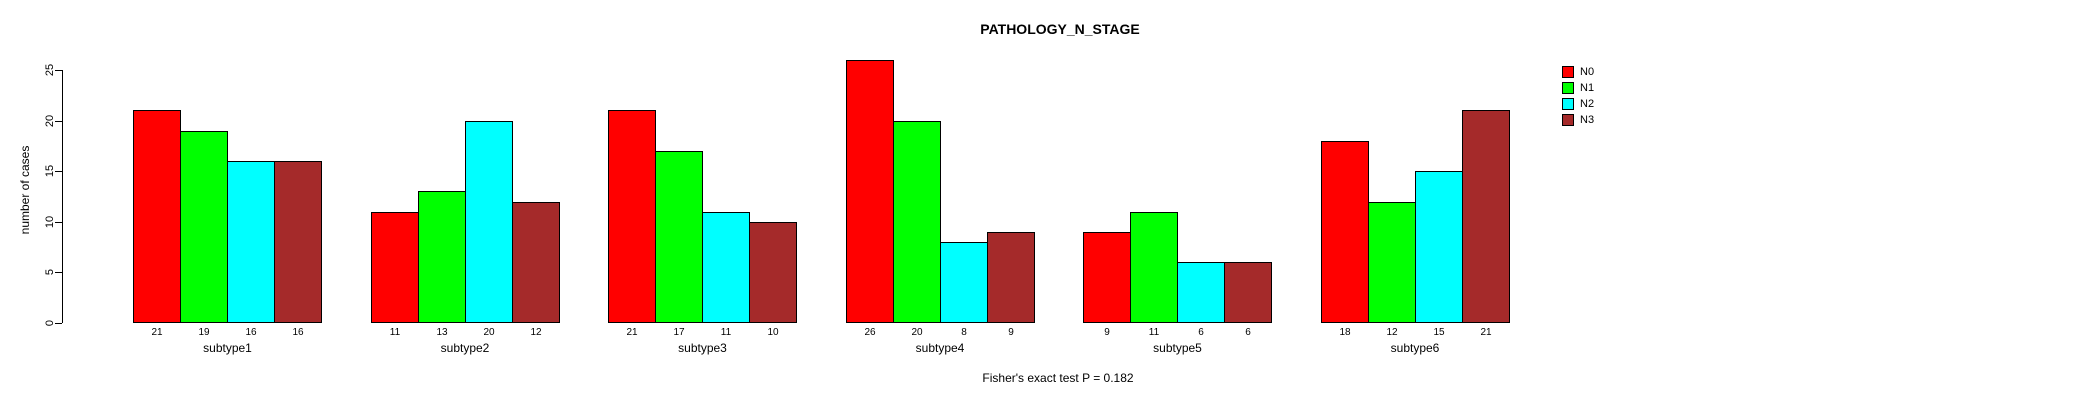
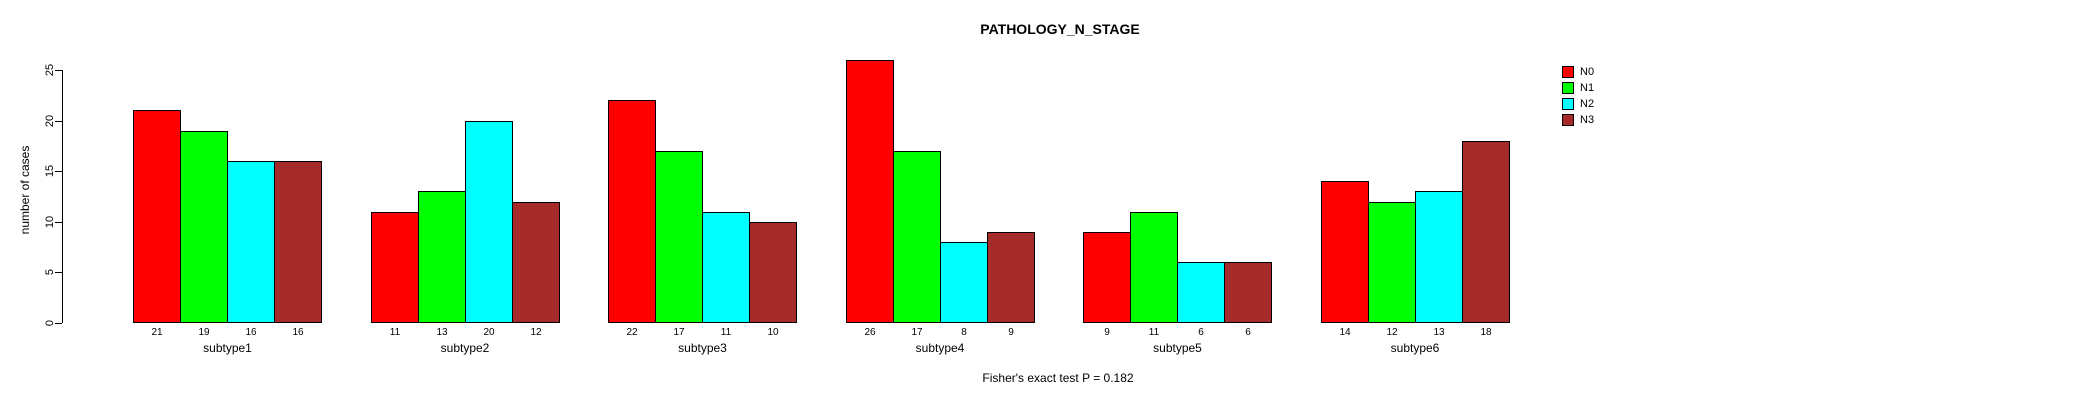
N0/subtype3: 21 -> 22
N1/subtype4: 20 -> 17
N0/subtype6: 18 -> 14
N2/subtype6: 15 -> 13
N3/subtype6: 21 -> 18
